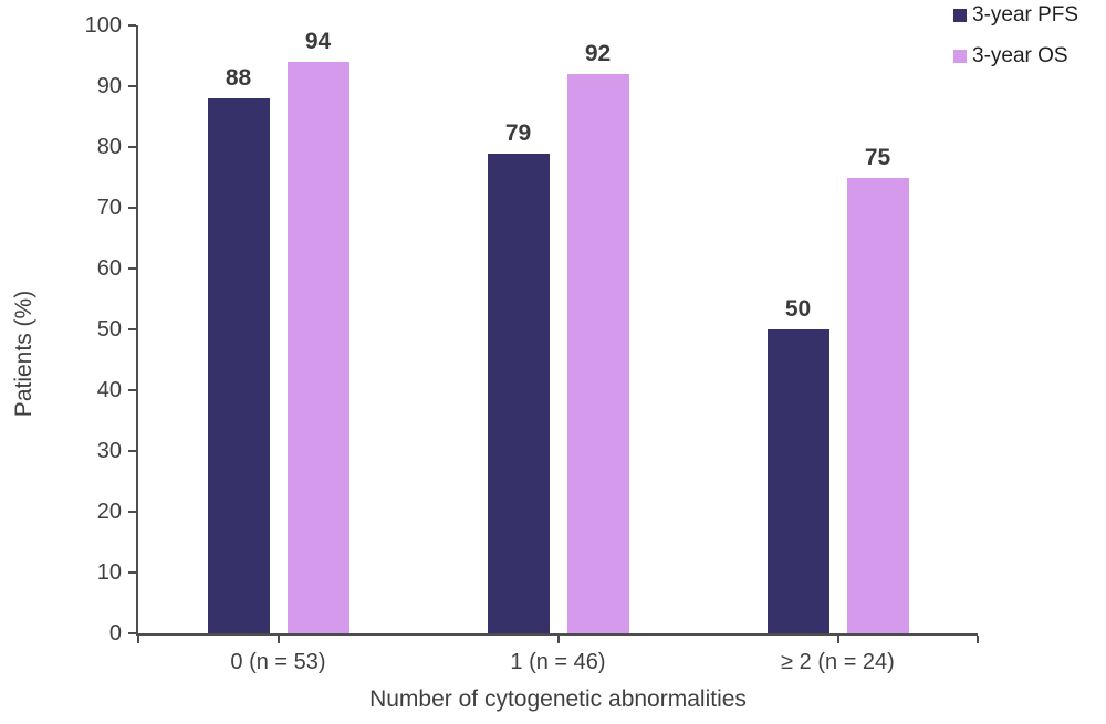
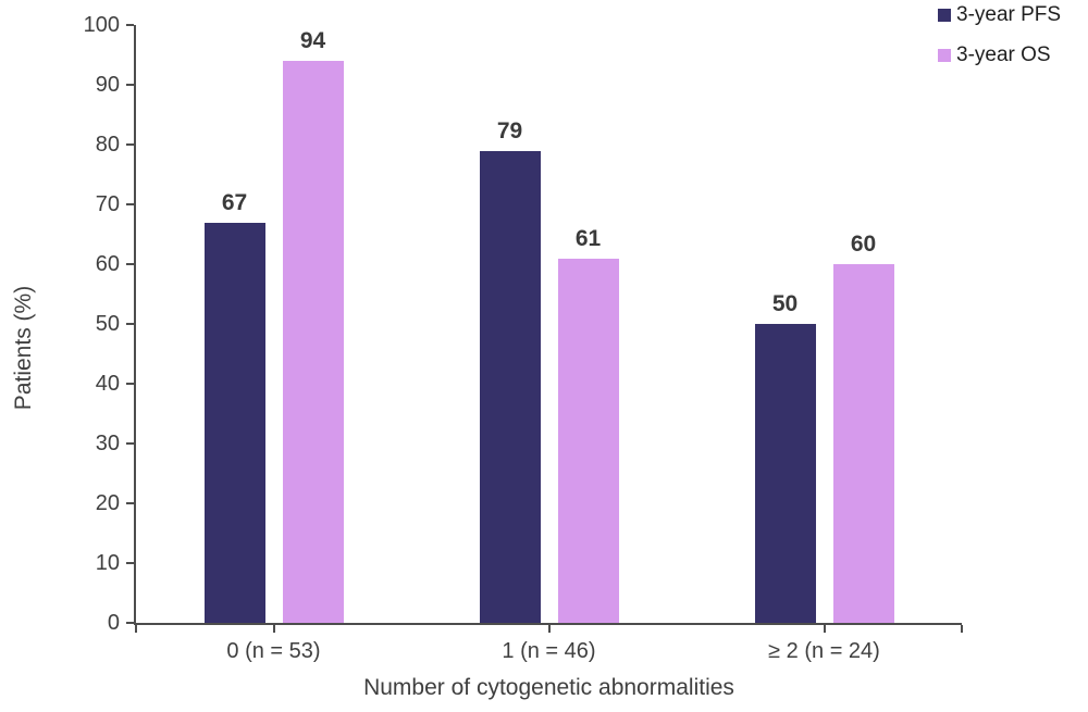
3-year PFS/0 (n = 53): 88 -> 67
3-year OS/1 (n = 46): 92 -> 61
3-year OS/≥ 2 (n = 24): 75 -> 60
